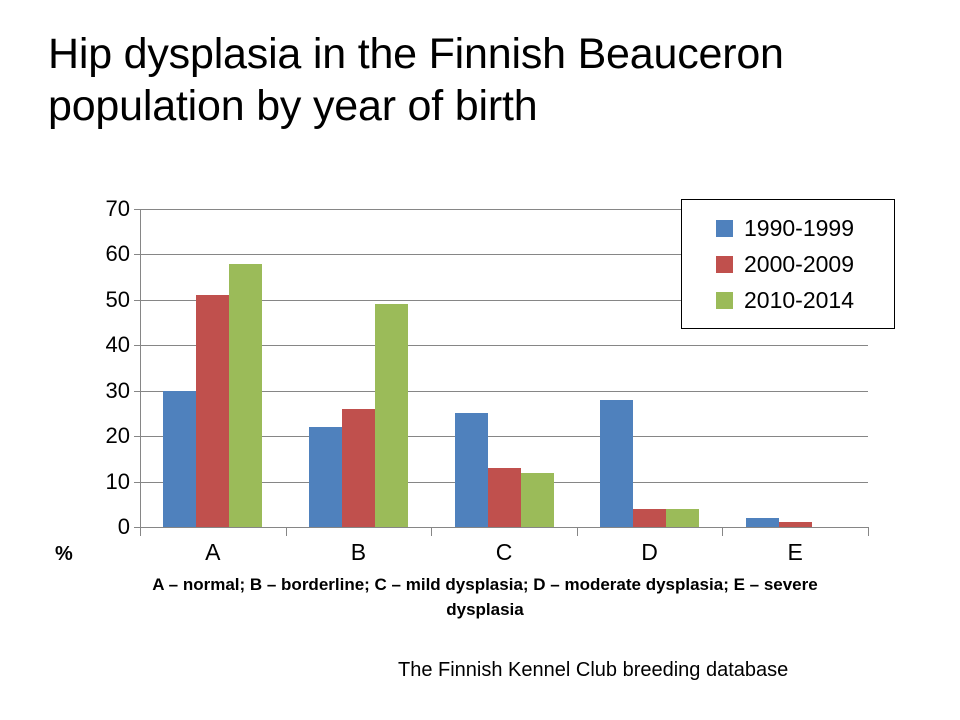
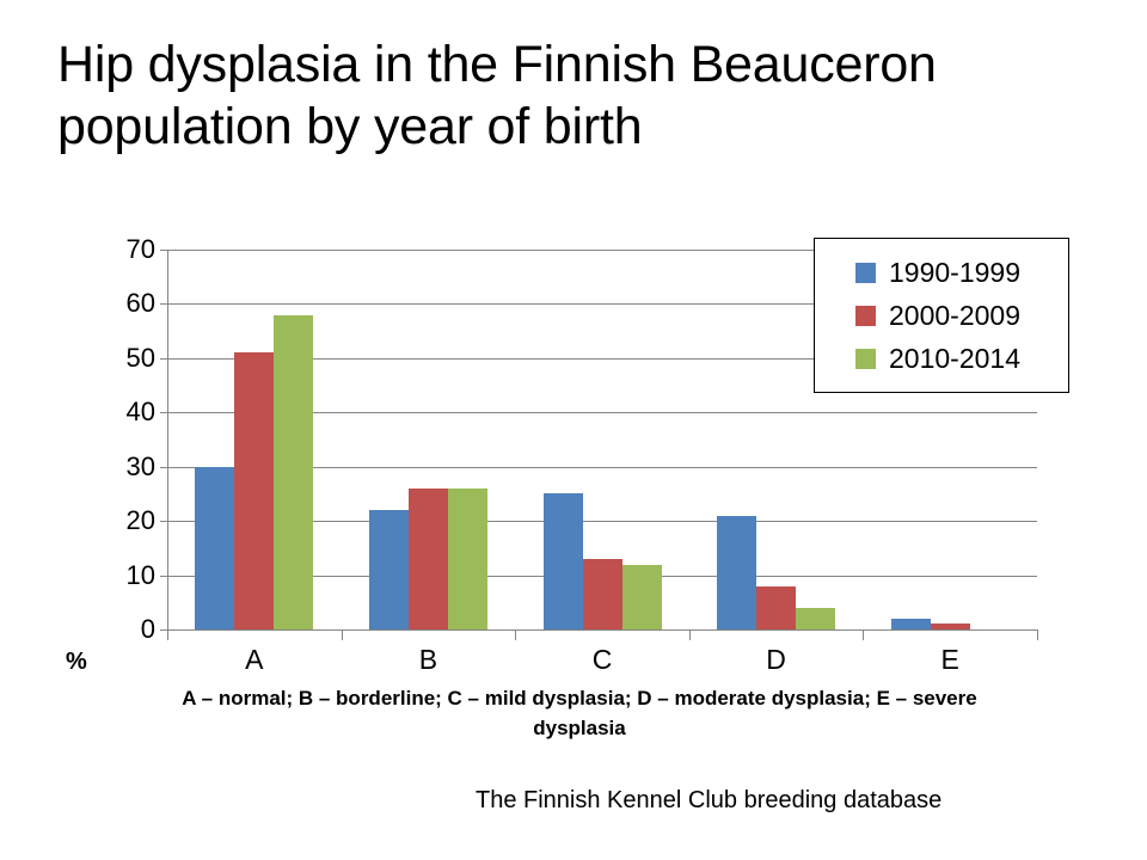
2010-2014/B: 49 -> 26
1990-1999/D: 28 -> 21
2000-2009/D: 4 -> 8
